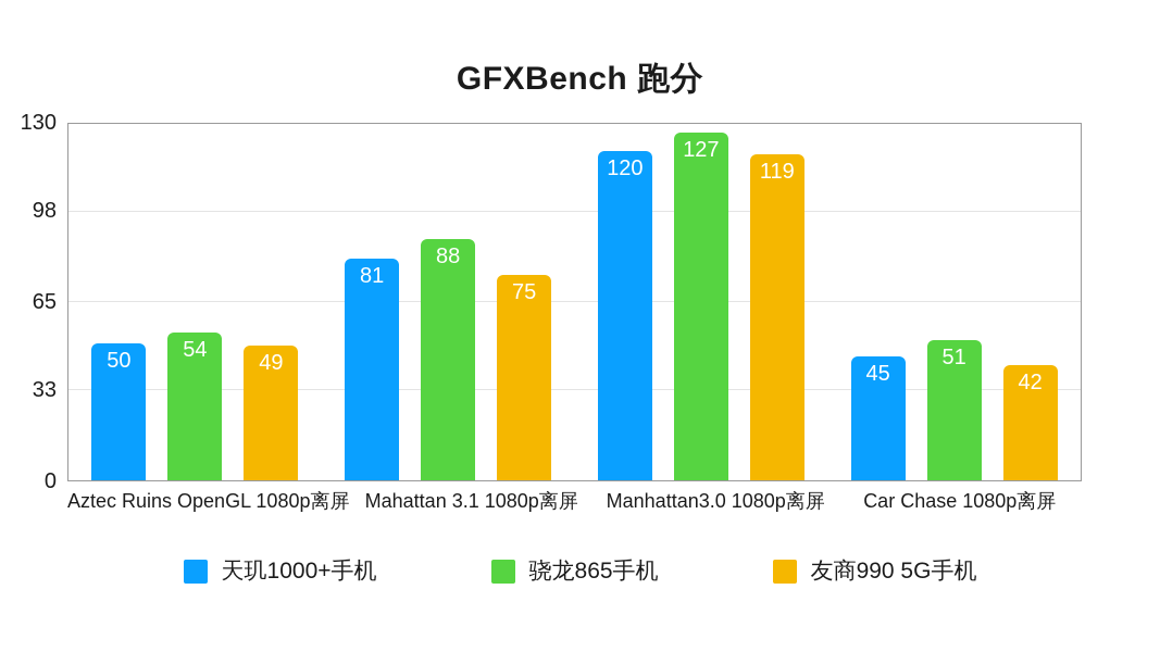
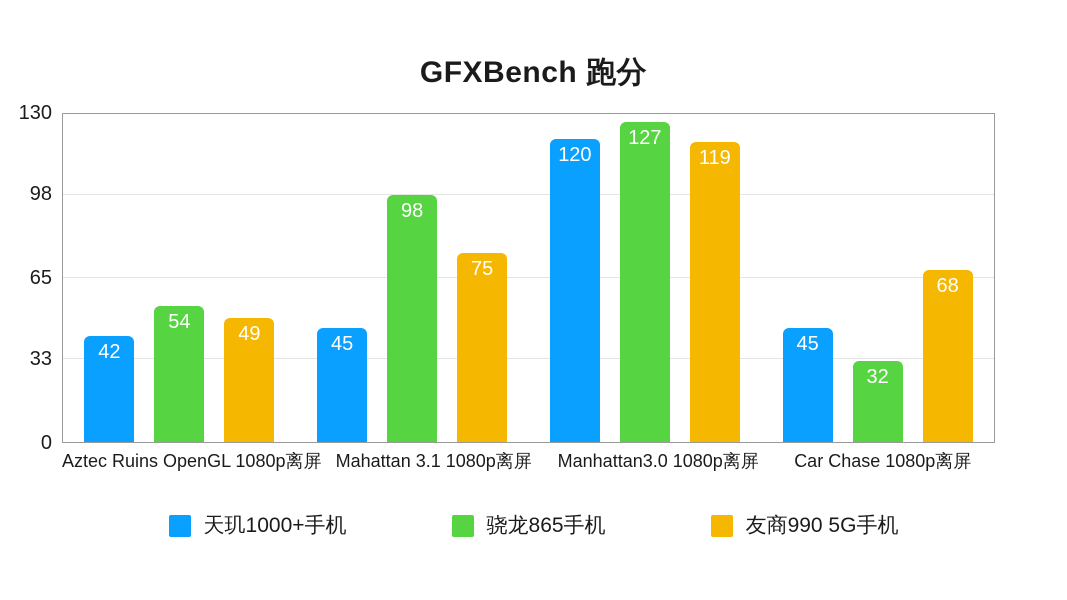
天玑1000+手机/Aztec Ruins OpenGL 1080p离屏: 50 -> 42
天玑1000+手机/Mahattan 3.1 1080p离屏: 81 -> 45
骁龙865手机/Mahattan 3.1 1080p离屏: 88 -> 98
骁龙865手机/Car Chase 1080p离屏: 51 -> 32
友商990 5G手机/Car Chase 1080p离屏: 42 -> 68
